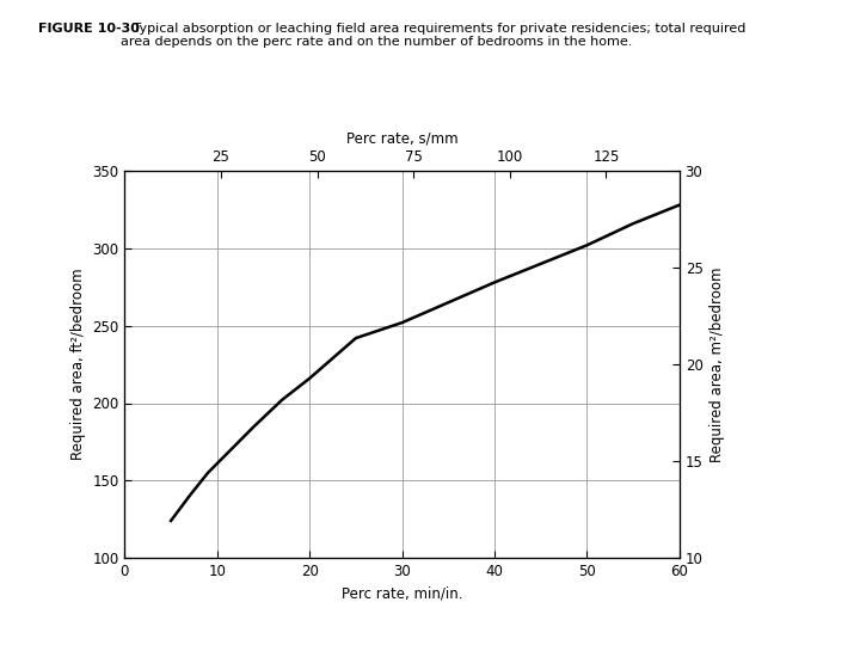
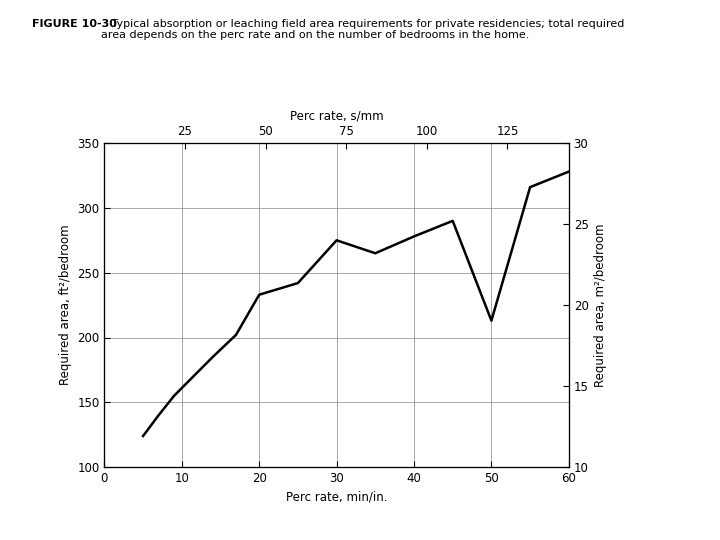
20: 216 -> 233
30: 252 -> 275
50: 302 -> 213
